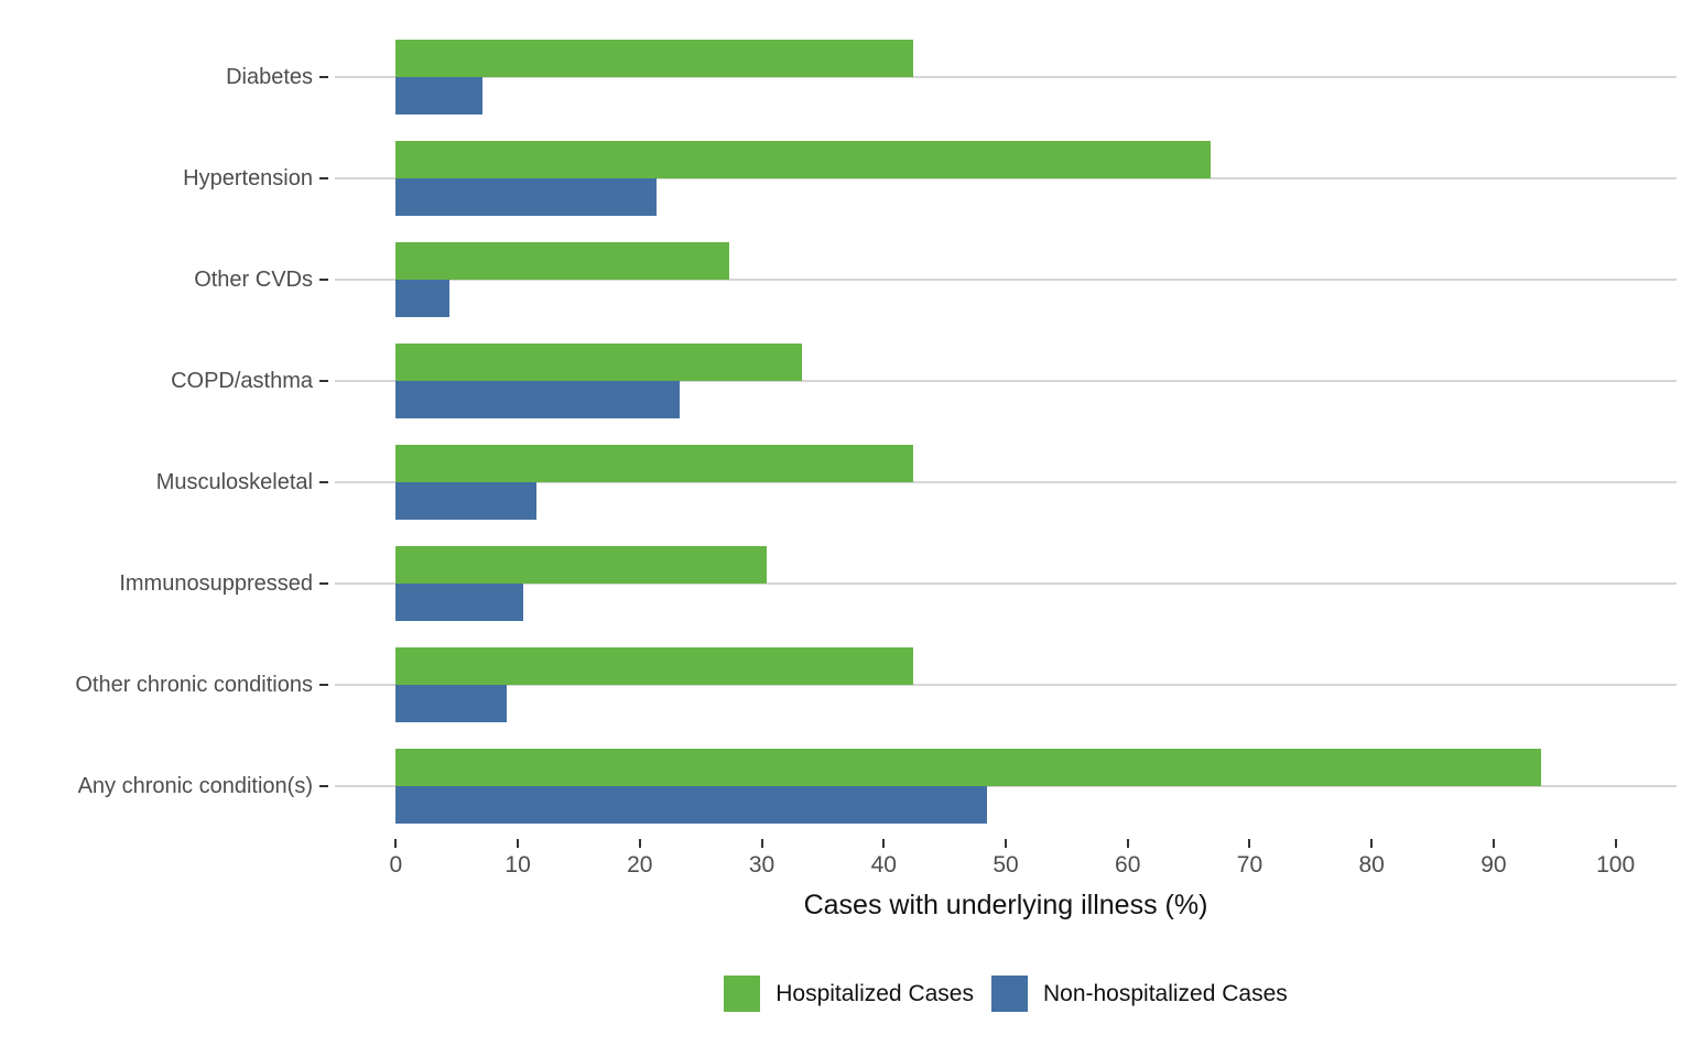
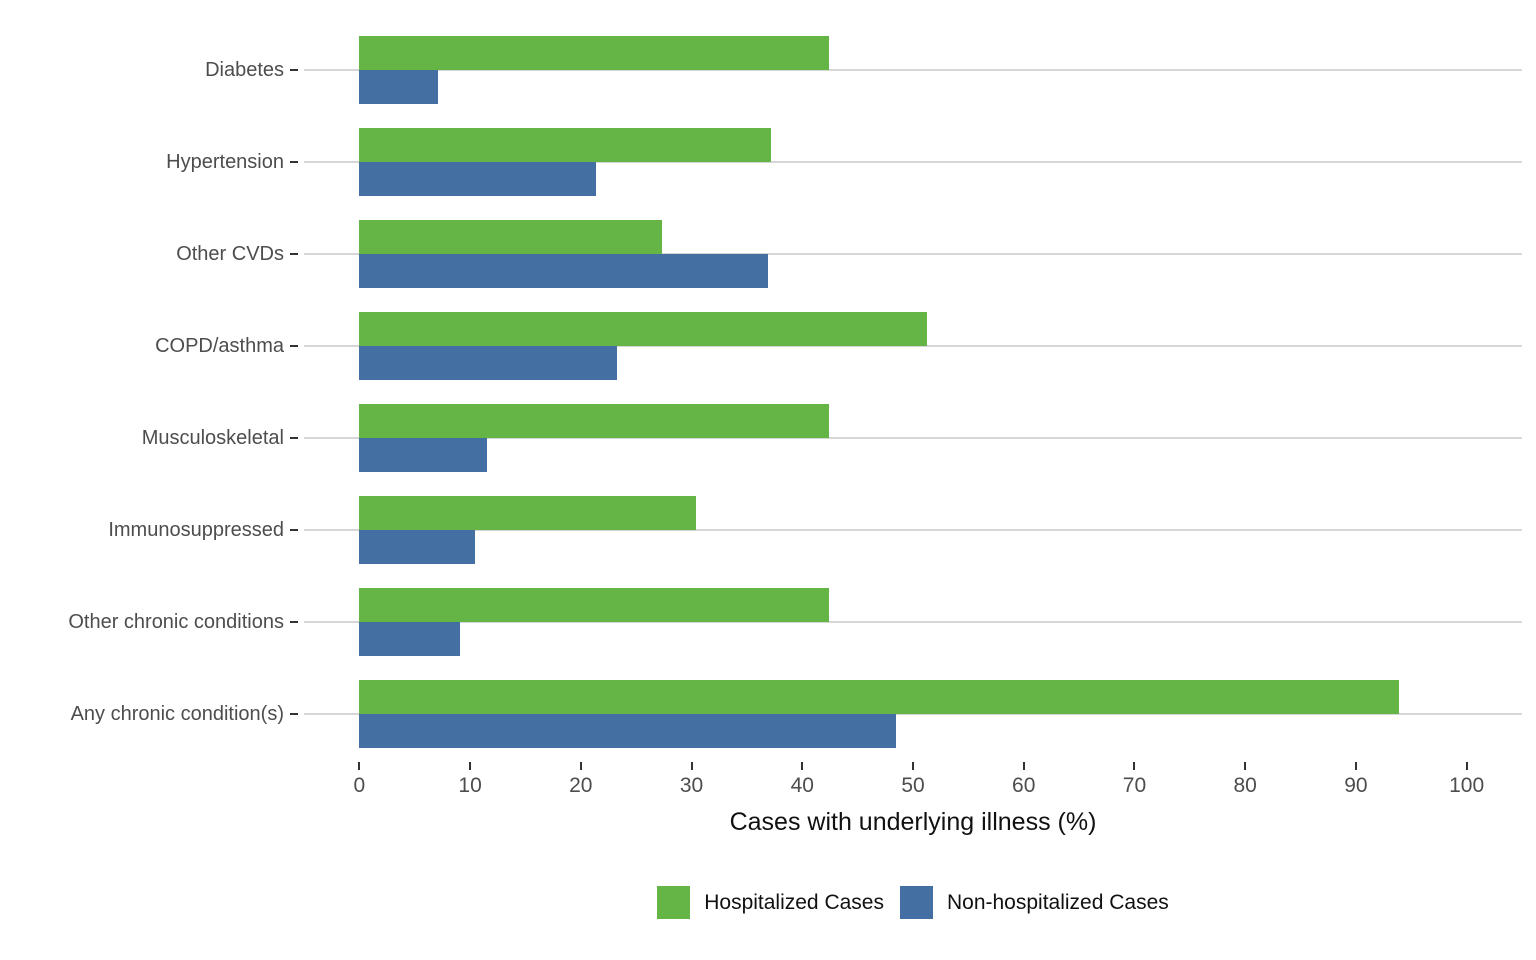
Hospitalized Cases/Hypertension: 66.8 -> 37.2
Non-hospitalized Cases/Other CVDs: 4.4 -> 36.9
Hospitalized Cases/COPD/asthma: 33.3 -> 51.3
